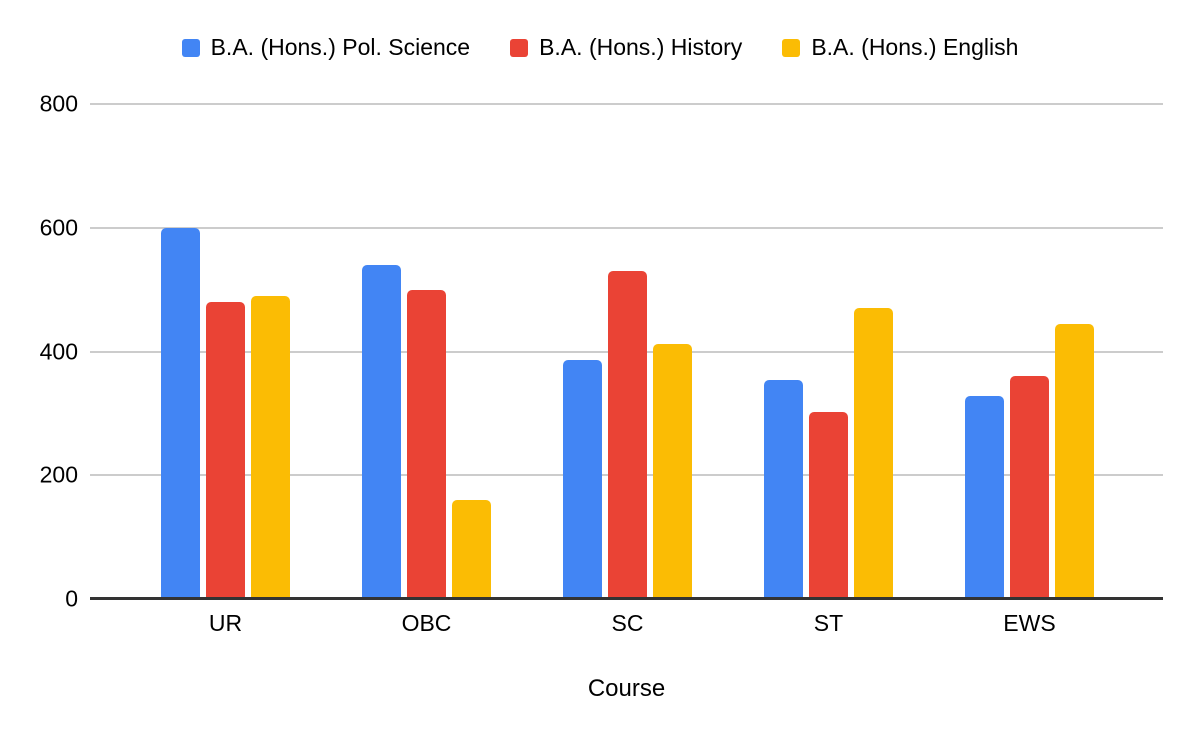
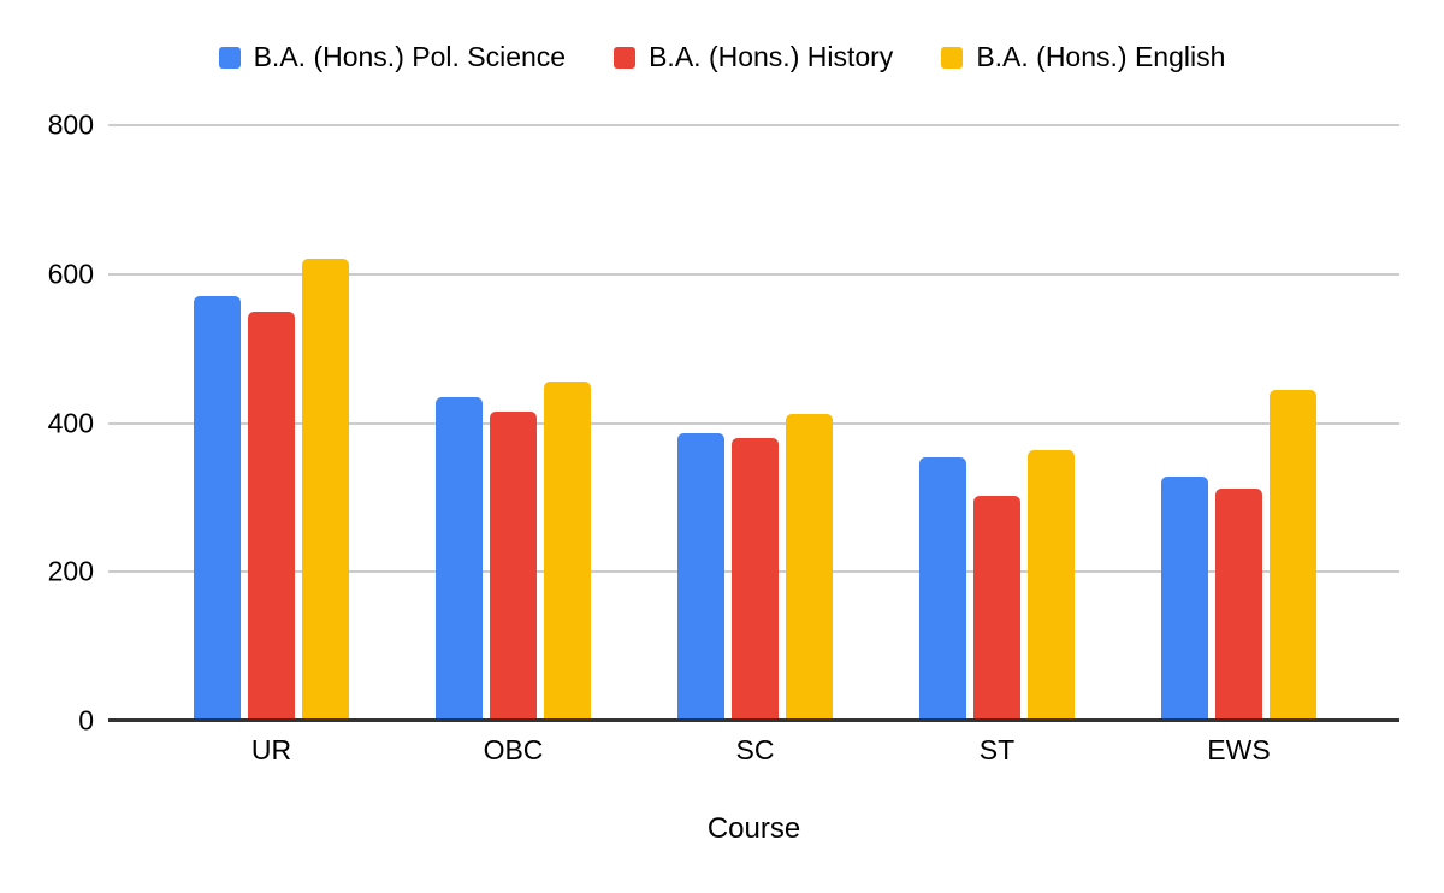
B.A. (Hons.) Pol. Science/UR: 600 -> 570
B.A. (Hons.) History/UR: 480 -> 550
B.A. (Hons.) English/UR: 490 -> 620
B.A. (Hons.) Pol. Science/OBC: 540 -> 440
B.A. (Hons.) History/OBC: 500 -> 420
B.A. (Hons.) English/OBC: 160 -> 460
B.A. (Hons.) History/SC: 530 -> 380
B.A. (Hons.) English/ST: 470 -> 360
B.A. (Hons.) History/EWS: 360 -> 310
